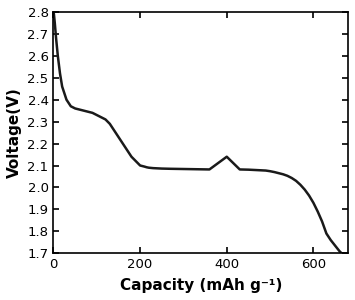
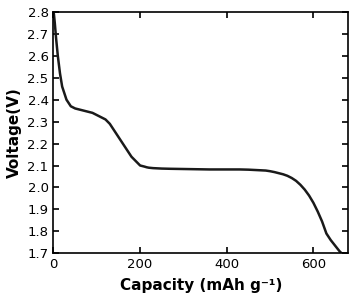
400: 2.140 -> 2.082
